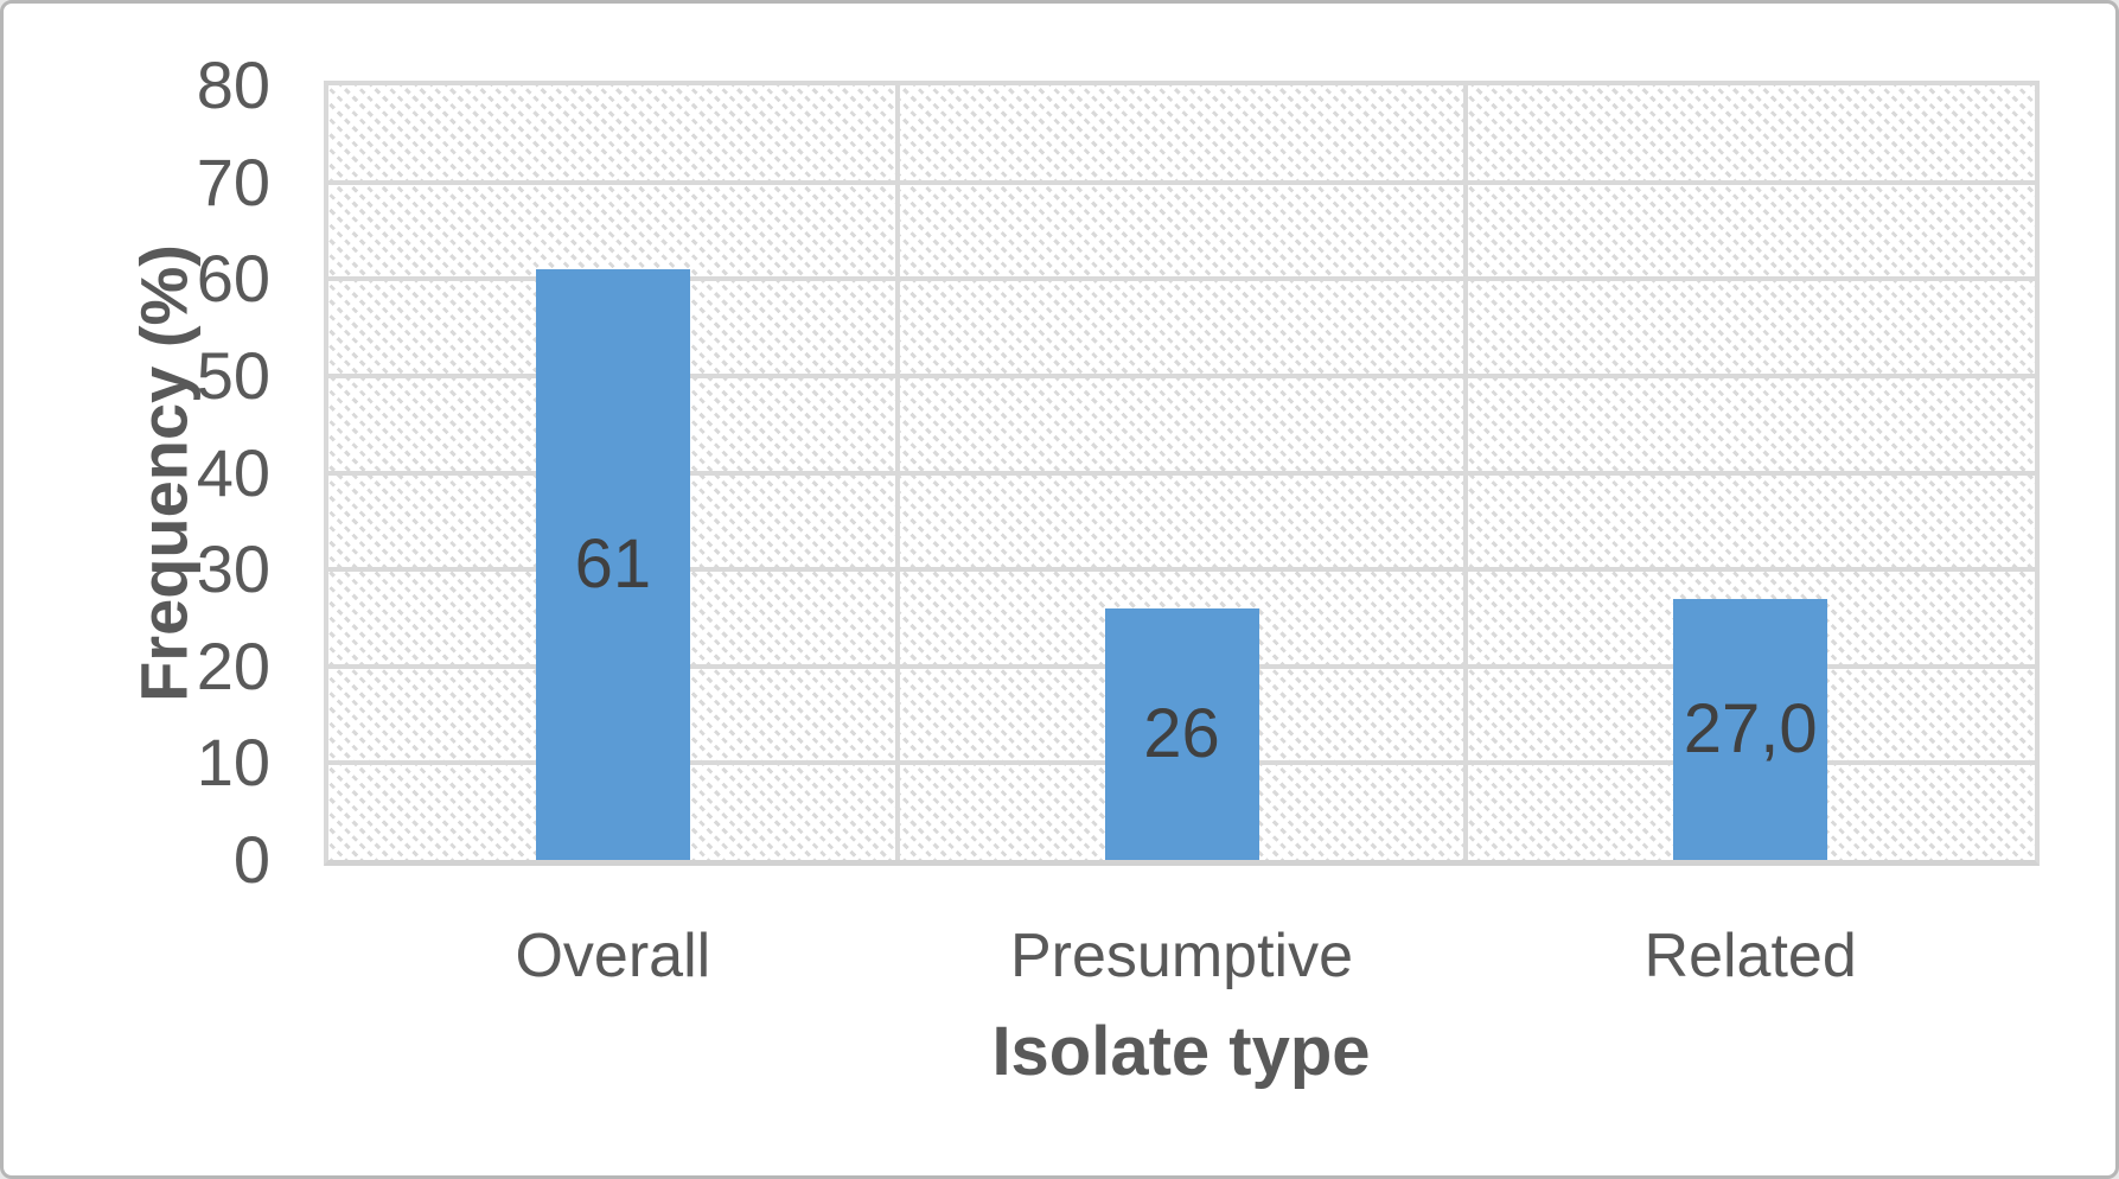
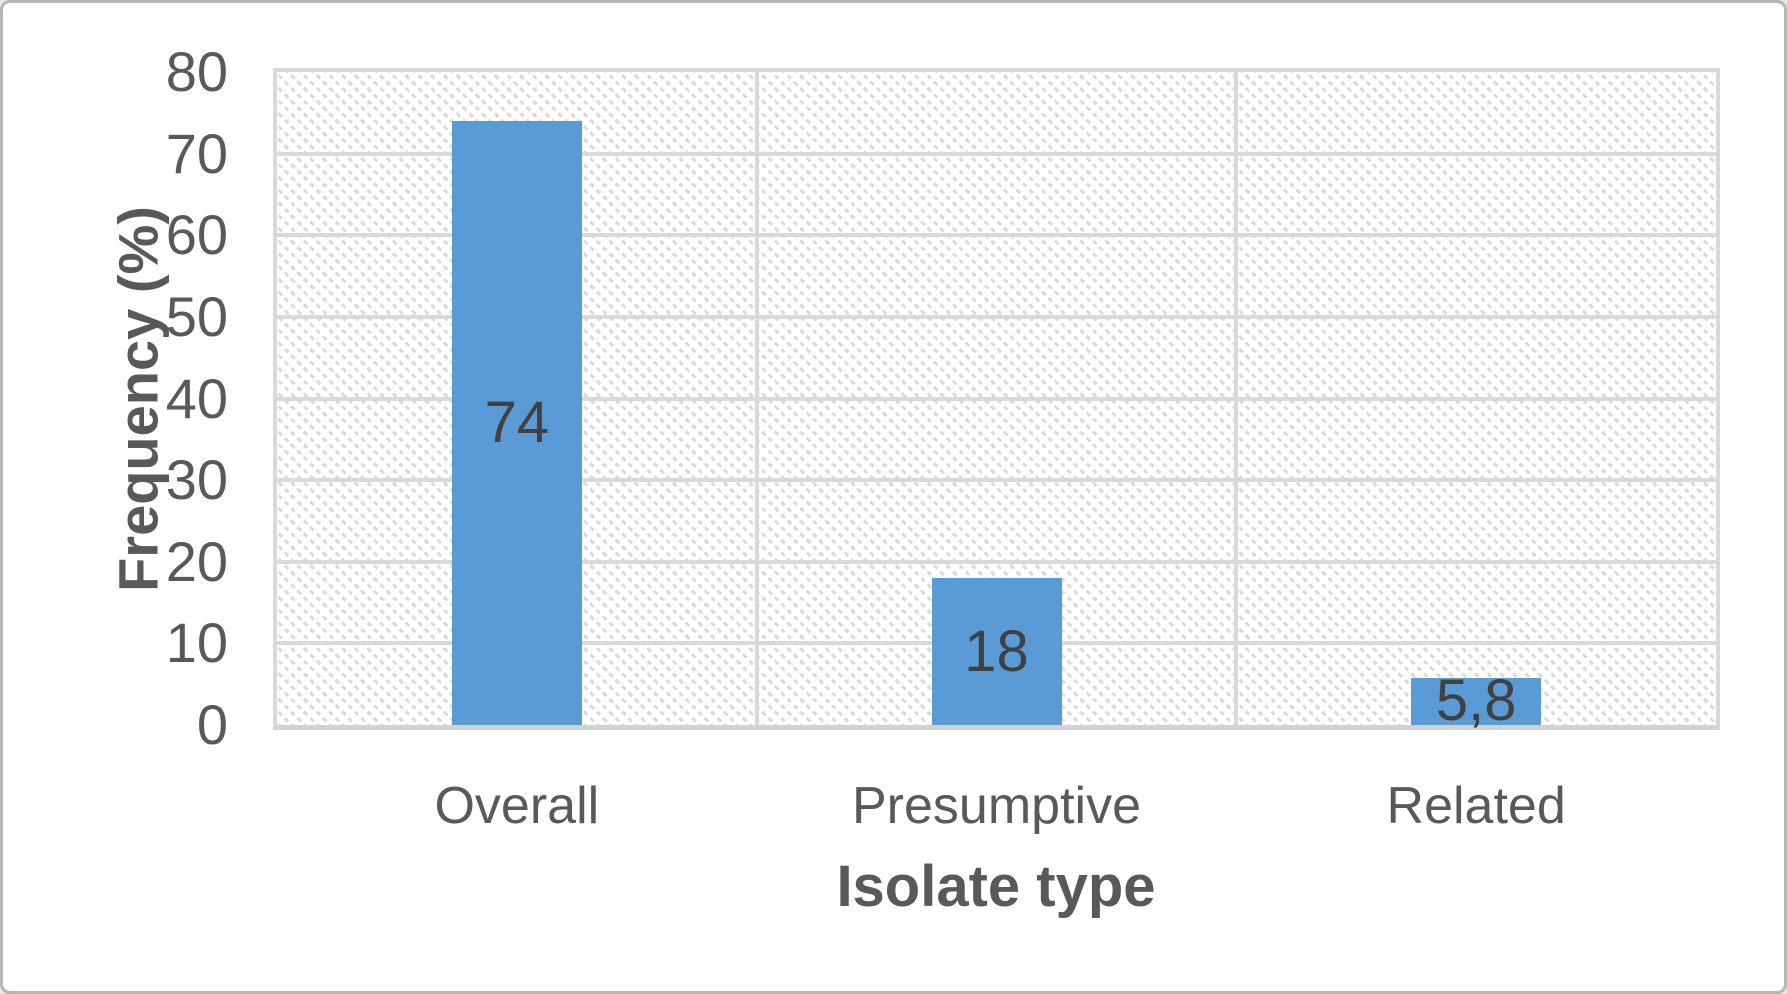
Overall: 61 -> 74
Presumptive: 26 -> 18
Related: 27,0 -> 5,8
